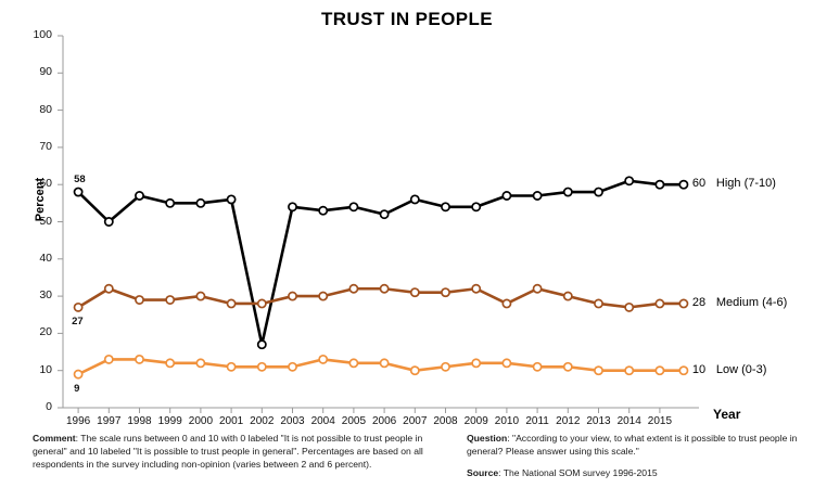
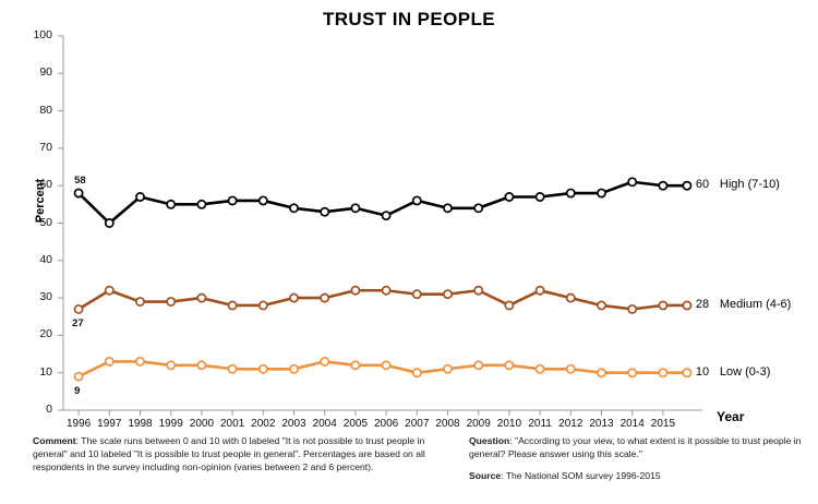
High (7-10)/2002: 17 -> 56
